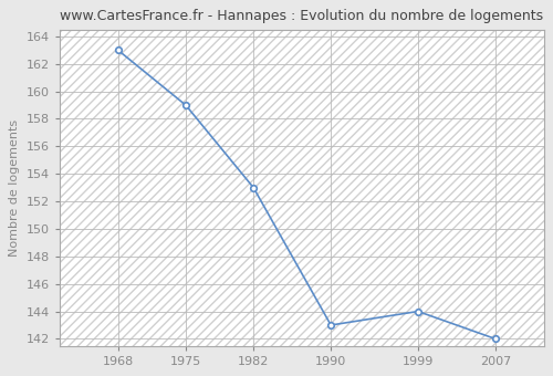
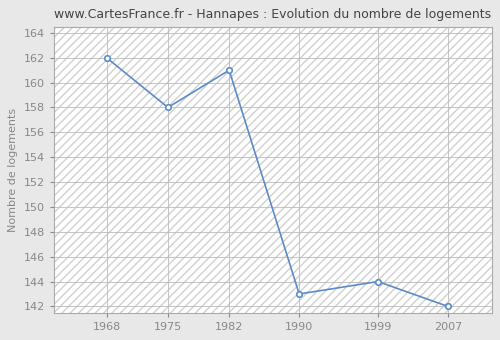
1968: 163 -> 162
1975: 159 -> 158
1982: 153 -> 161
